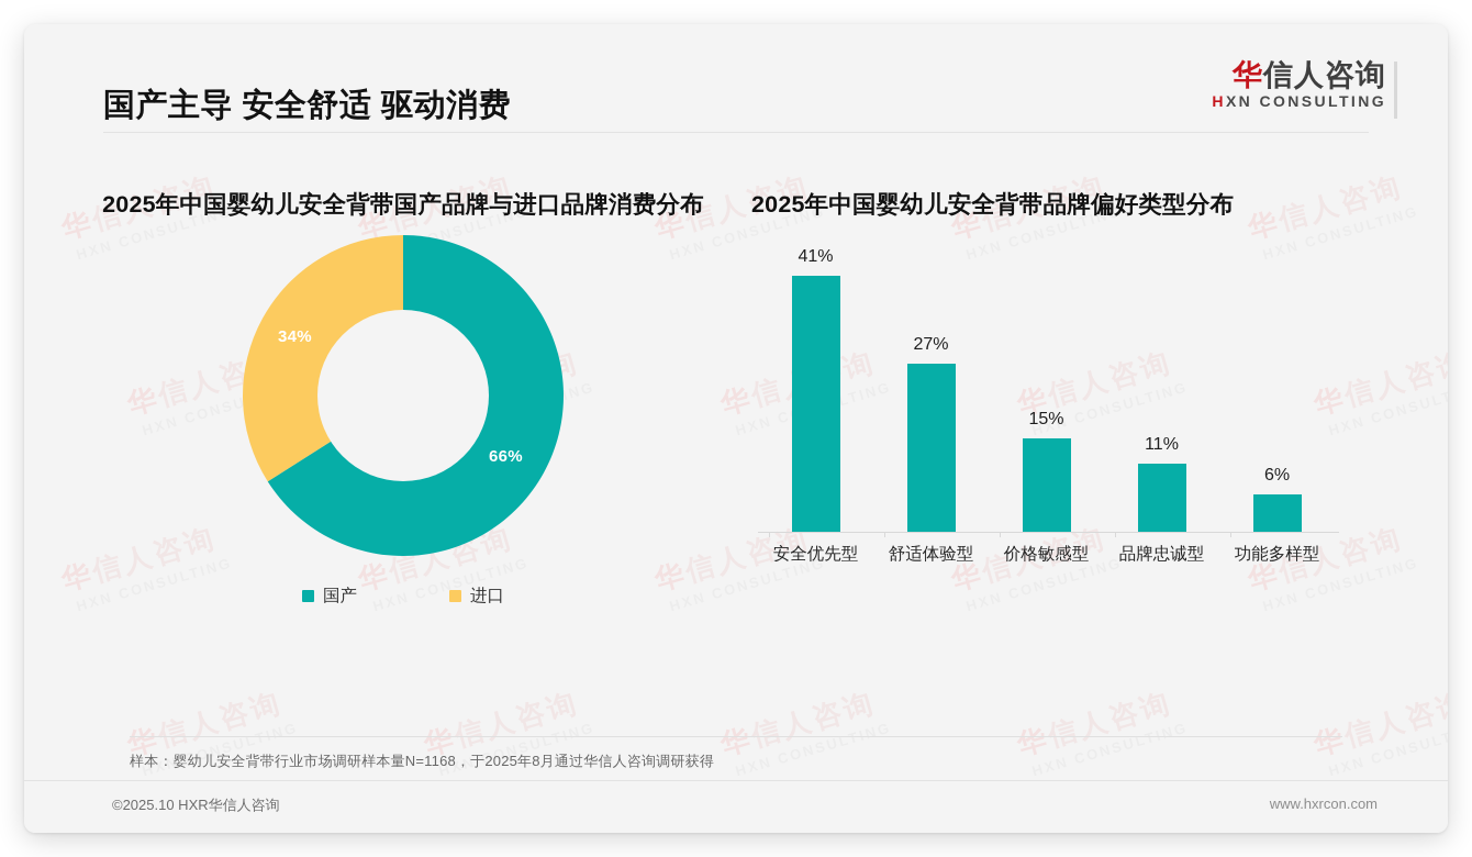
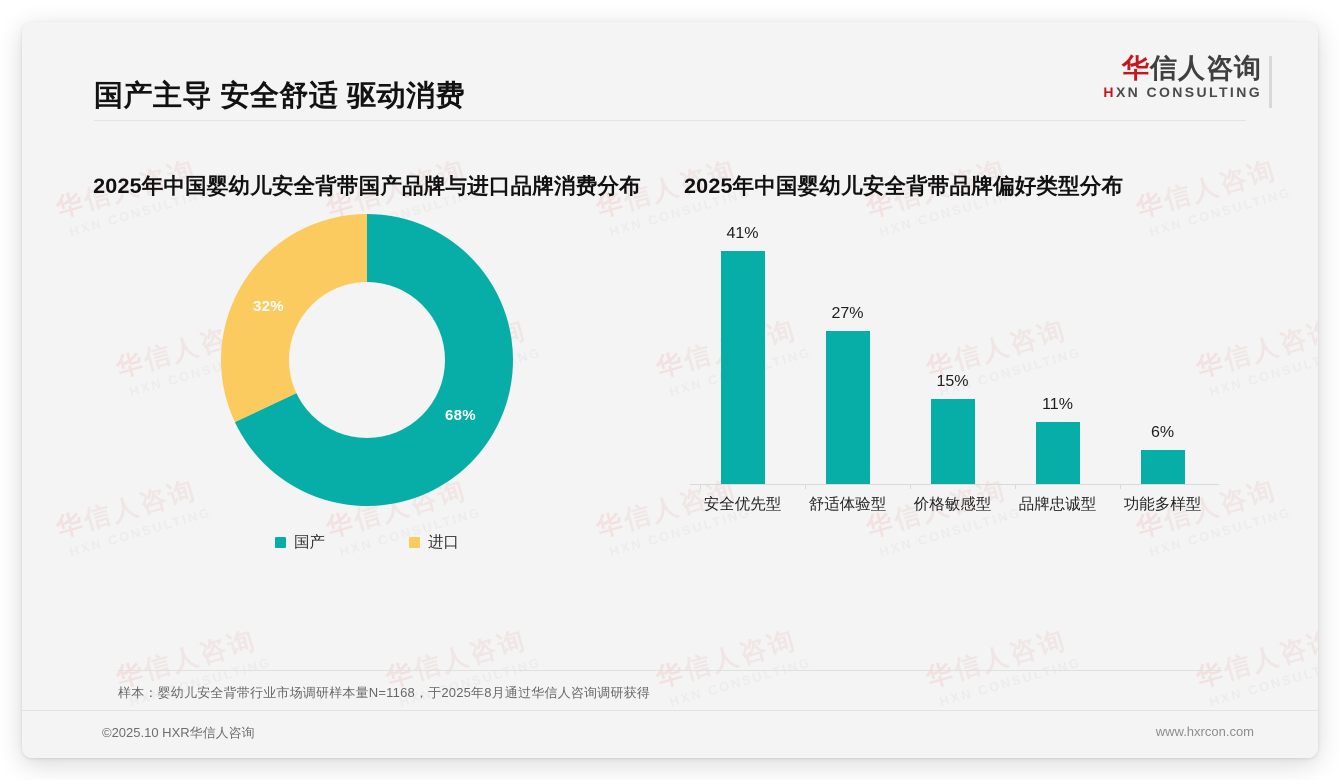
2025年中国婴幼儿安全背带国产品牌与进口品牌消费分布/国产: 66% -> 68%
2025年中国婴幼儿安全背带国产品牌与进口品牌消费分布/进口: 34% -> 32%
